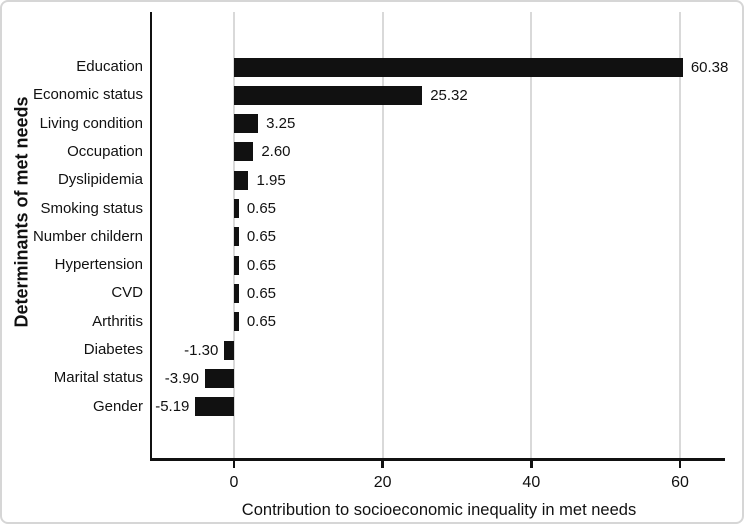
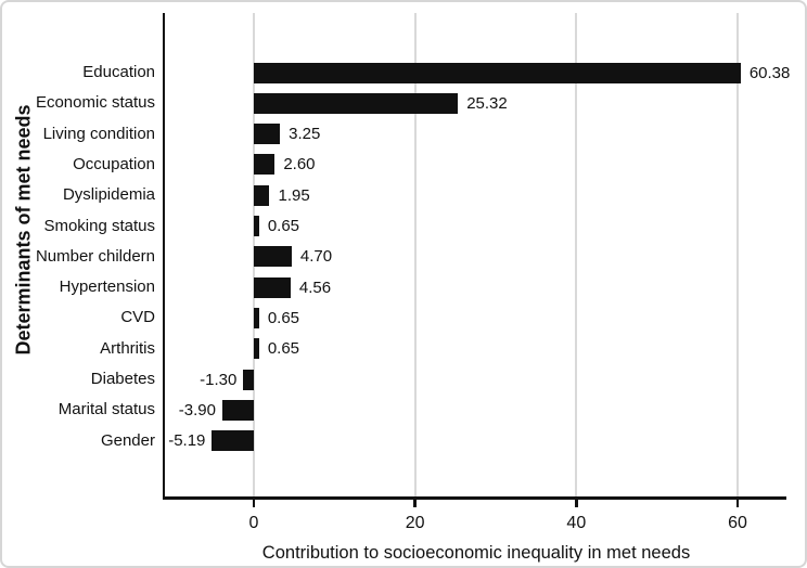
Number childern: 0.65 -> 4.70
Hypertension: 0.65 -> 4.56
